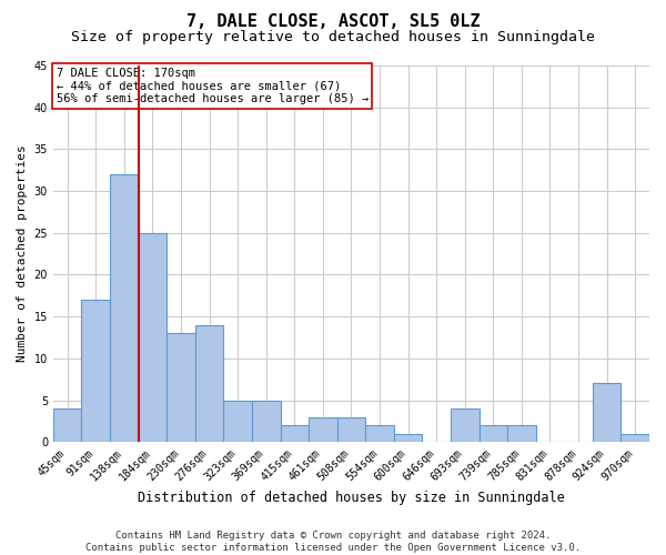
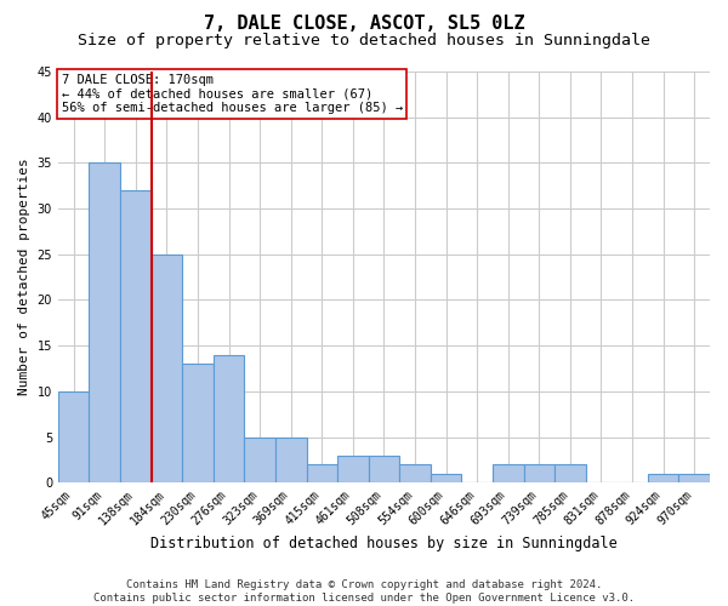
45sqm: 4 -> 10
91sqm: 17 -> 35
693sqm: 4 -> 2
924sqm: 7 -> 1
